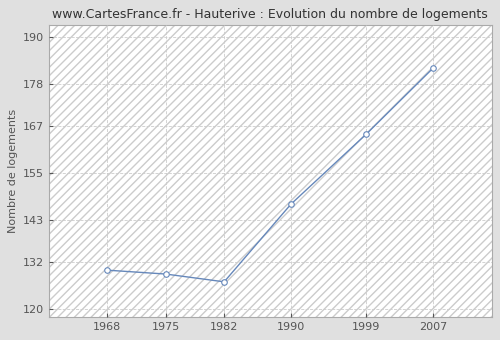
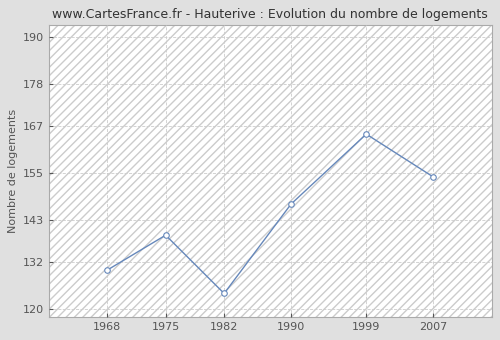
1975: 129 -> 139
1982: 127 -> 124
2007: 182 -> 154
